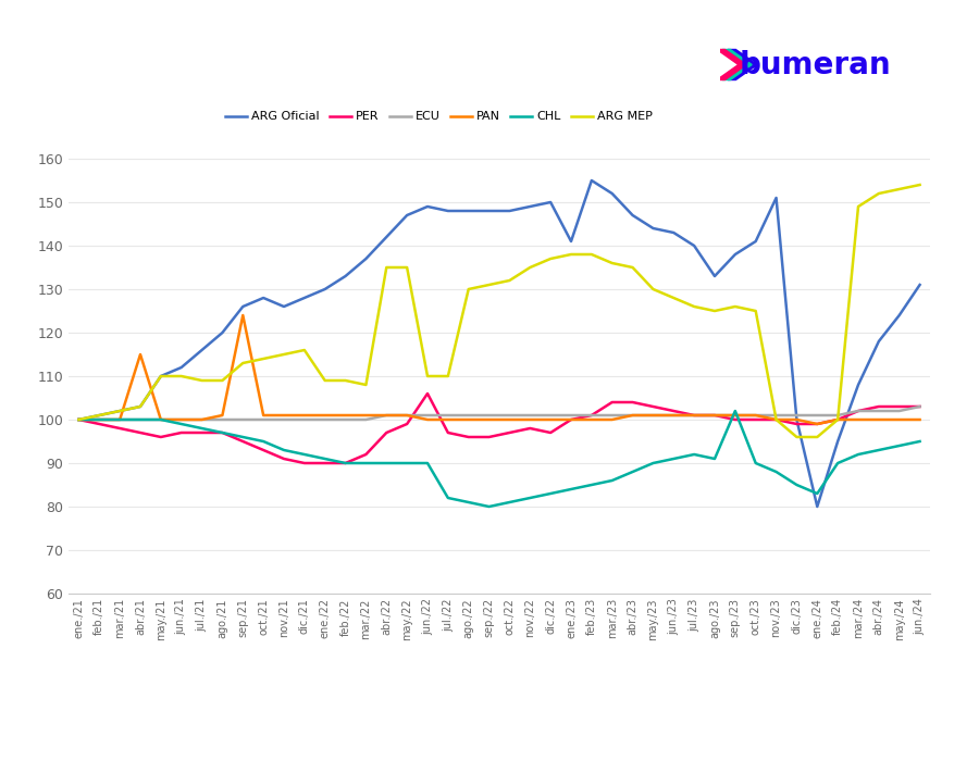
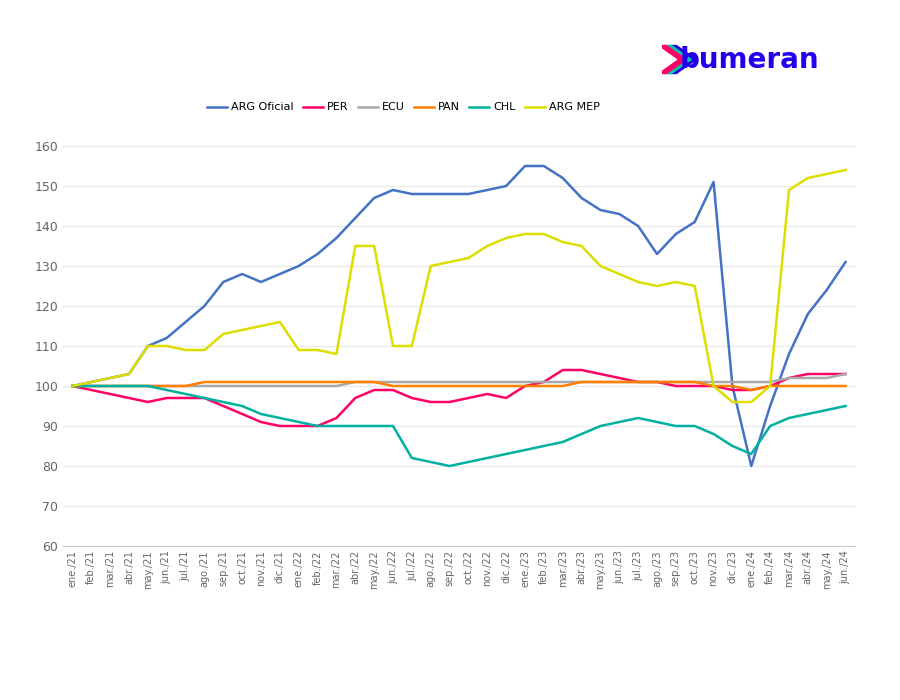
PAN/abr./21: 115 -> 100
PAN/sep./21: 124 -> 101
PER/jun./22: 106 -> 99
ARG Oficial/ene./23: 141 -> 155
CHL/sep./23: 102 -> 90
